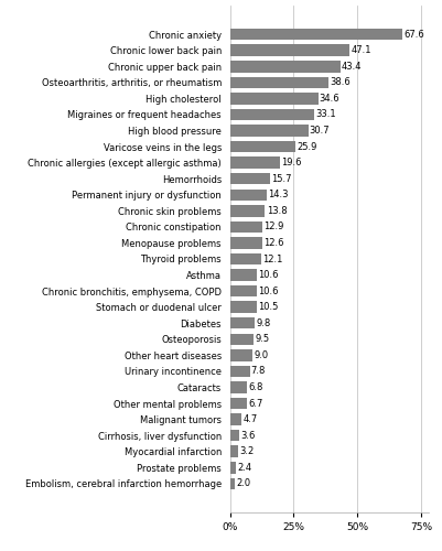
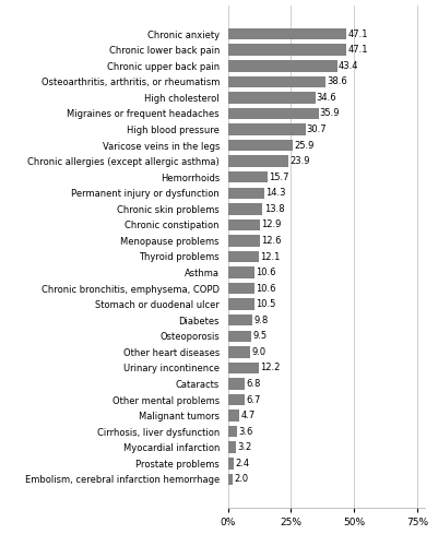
Chronic anxiety: 67.6 -> 47.1
Migraines or frequent headaches: 33.1 -> 35.9
Chronic allergies (except allergic asthma): 19.6 -> 23.9
Urinary incontinence: 7.8 -> 12.2
